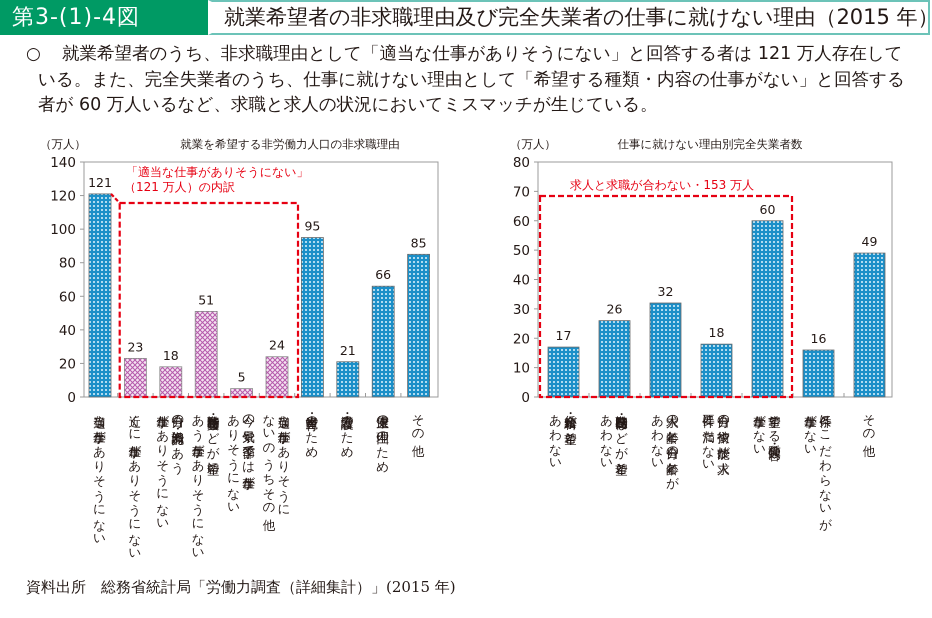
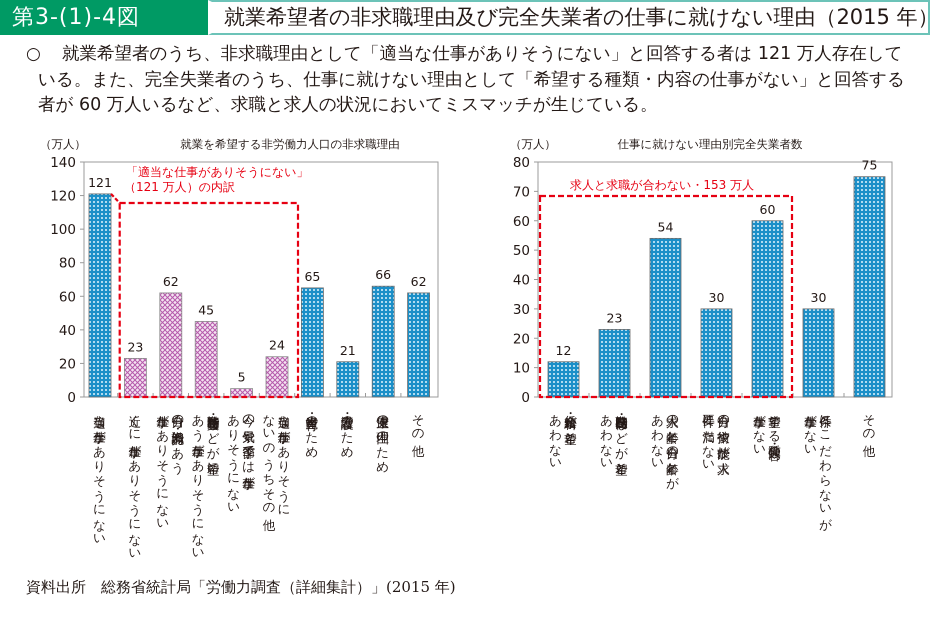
就業を希望する非労働力人口の非求職理由/自分の知識・能力にあう仕事がありそうにない: 18 -> 62
就業を希望する非労働力人口の非求職理由/勤務時間・賃金などが希望にあう仕事がありそうにない: 51 -> 45
就業を希望する非労働力人口の非求職理由/出産・育児のため: 95 -> 65
就業を希望する非労働力人口の非求職理由/その他: 85 -> 62
仕事に就けない理由別完全失業者数/賃金・給料が希望とあわない: 17 -> 12
仕事に就けない理由別完全失業者数/勤務時間・休日などが希望とあわない: 26 -> 23
仕事に就けない理由別完全失業者数/求人の年齢と自分の年齢とがあわない: 32 -> 54
仕事に就けない理由別完全失業者数/自分の技術や技能が求人要件に満たない: 18 -> 30
仕事に就けない理由別完全失業者数/条件にこだわらないが仕事がない: 16 -> 30
仕事に就けない理由別完全失業者数/その他: 49 -> 75
